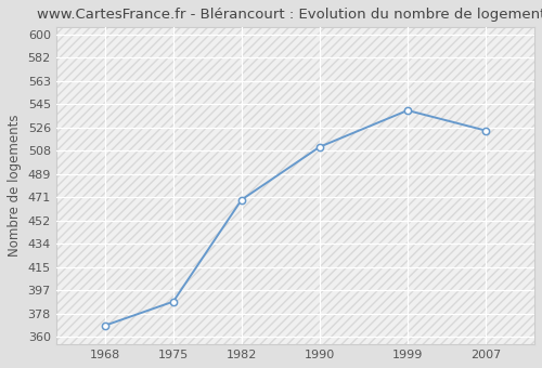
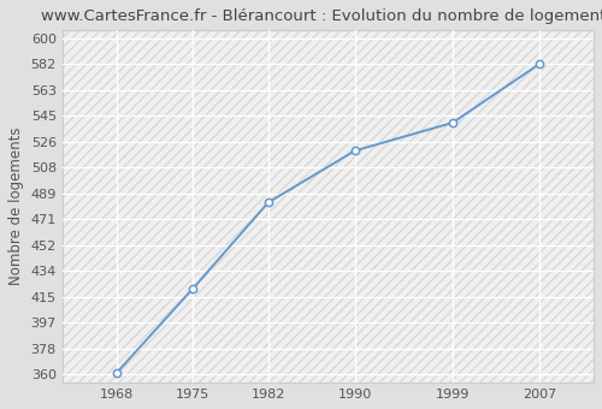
1968: 369 -> 361
1975: 388 -> 421
1982: 469 -> 483
1990: 511 -> 520
2007: 524 -> 582
